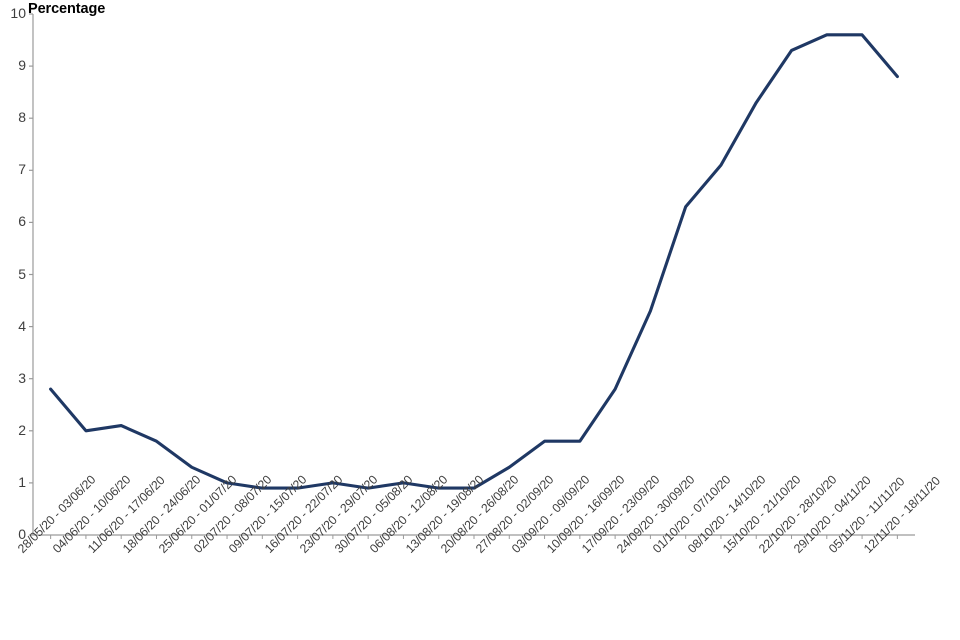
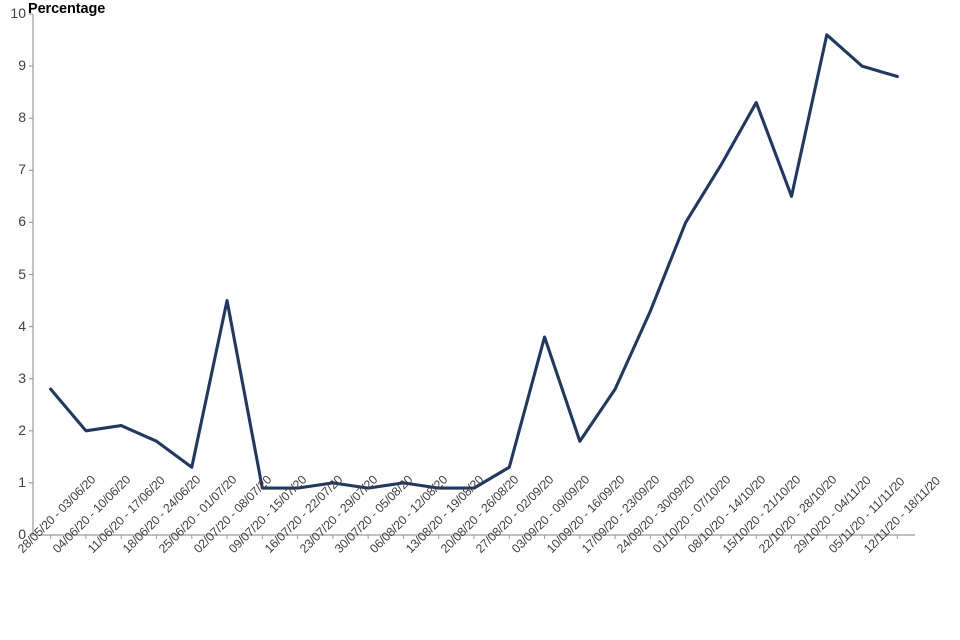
02/07/20 - 08/07/20: 1.0 -> 4.5
03/09/20 - 09/09/20: 1.8 -> 3.8
01/10/20 - 07/10/20: 6.3 -> 6.0
22/10/20 - 28/10/20: 9.3 -> 6.5
05/11/20 - 11/11/20: 9.6 -> 9.0
